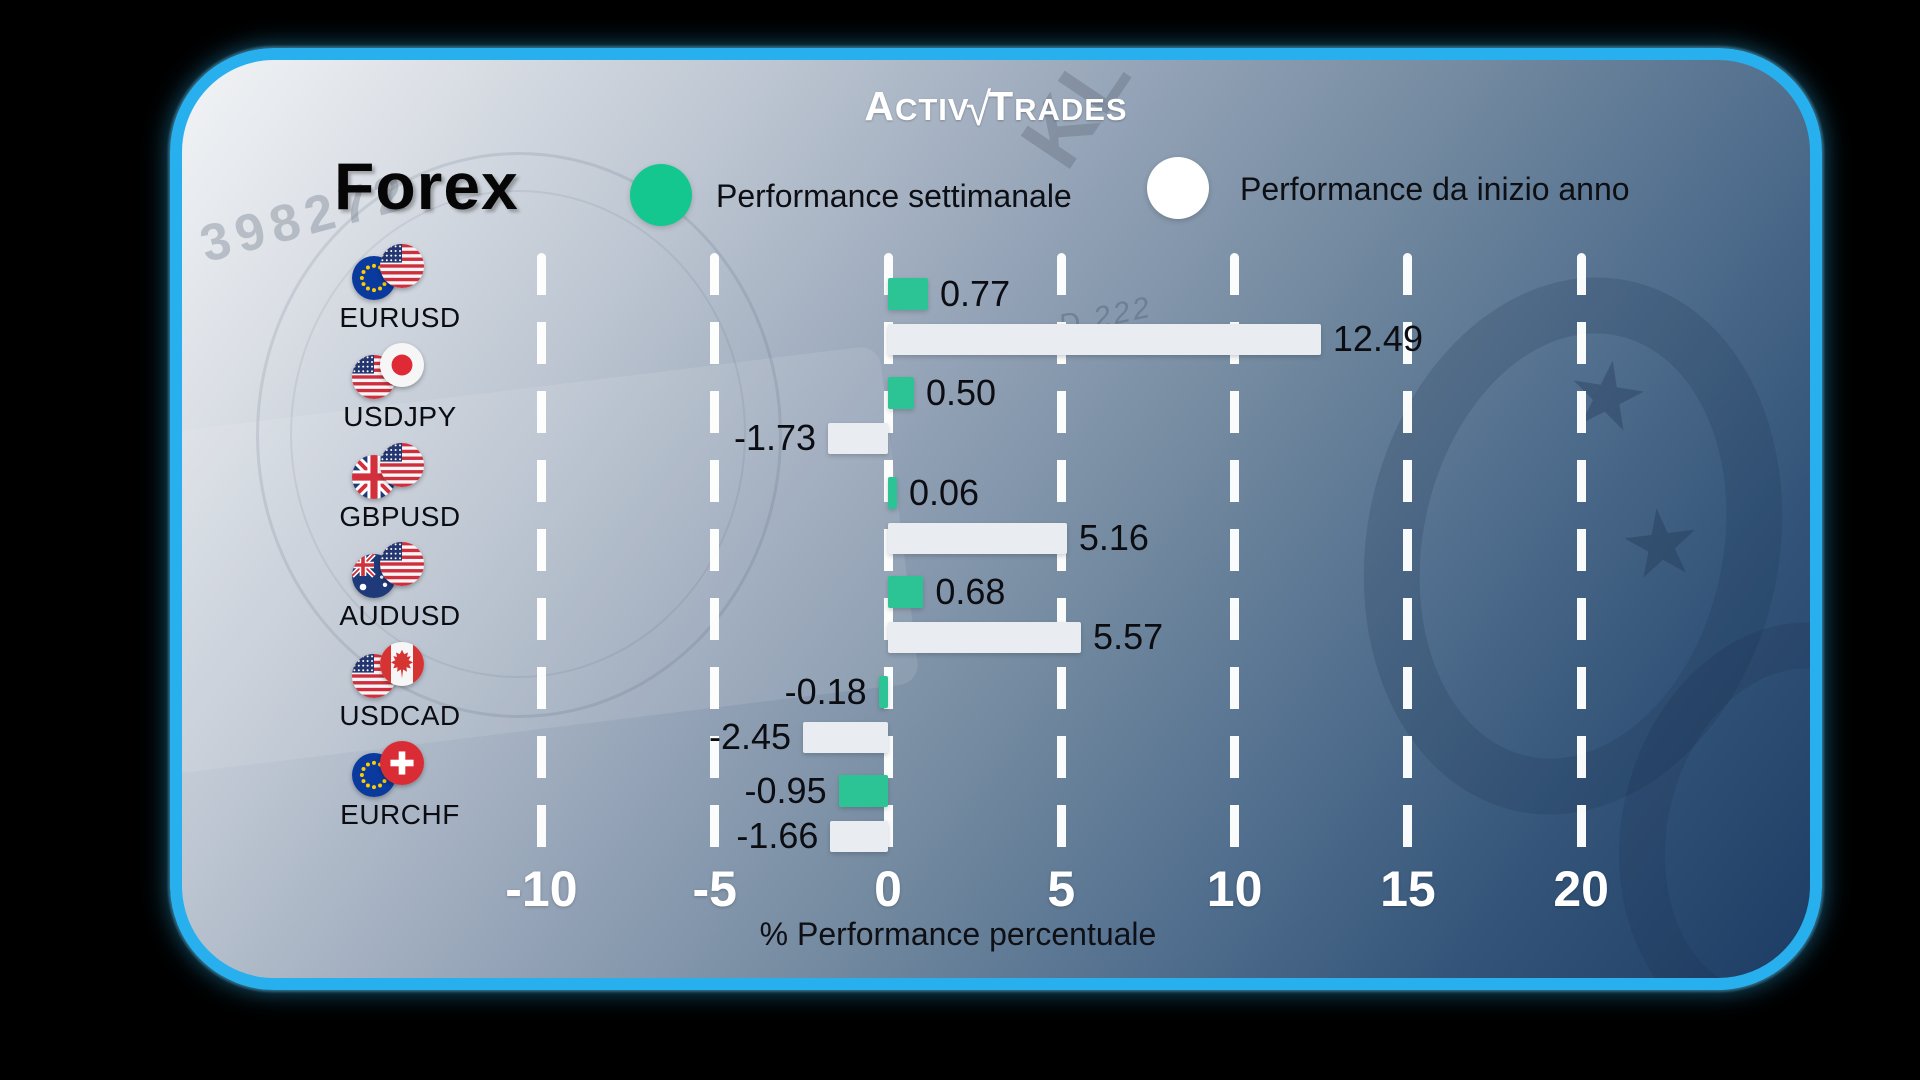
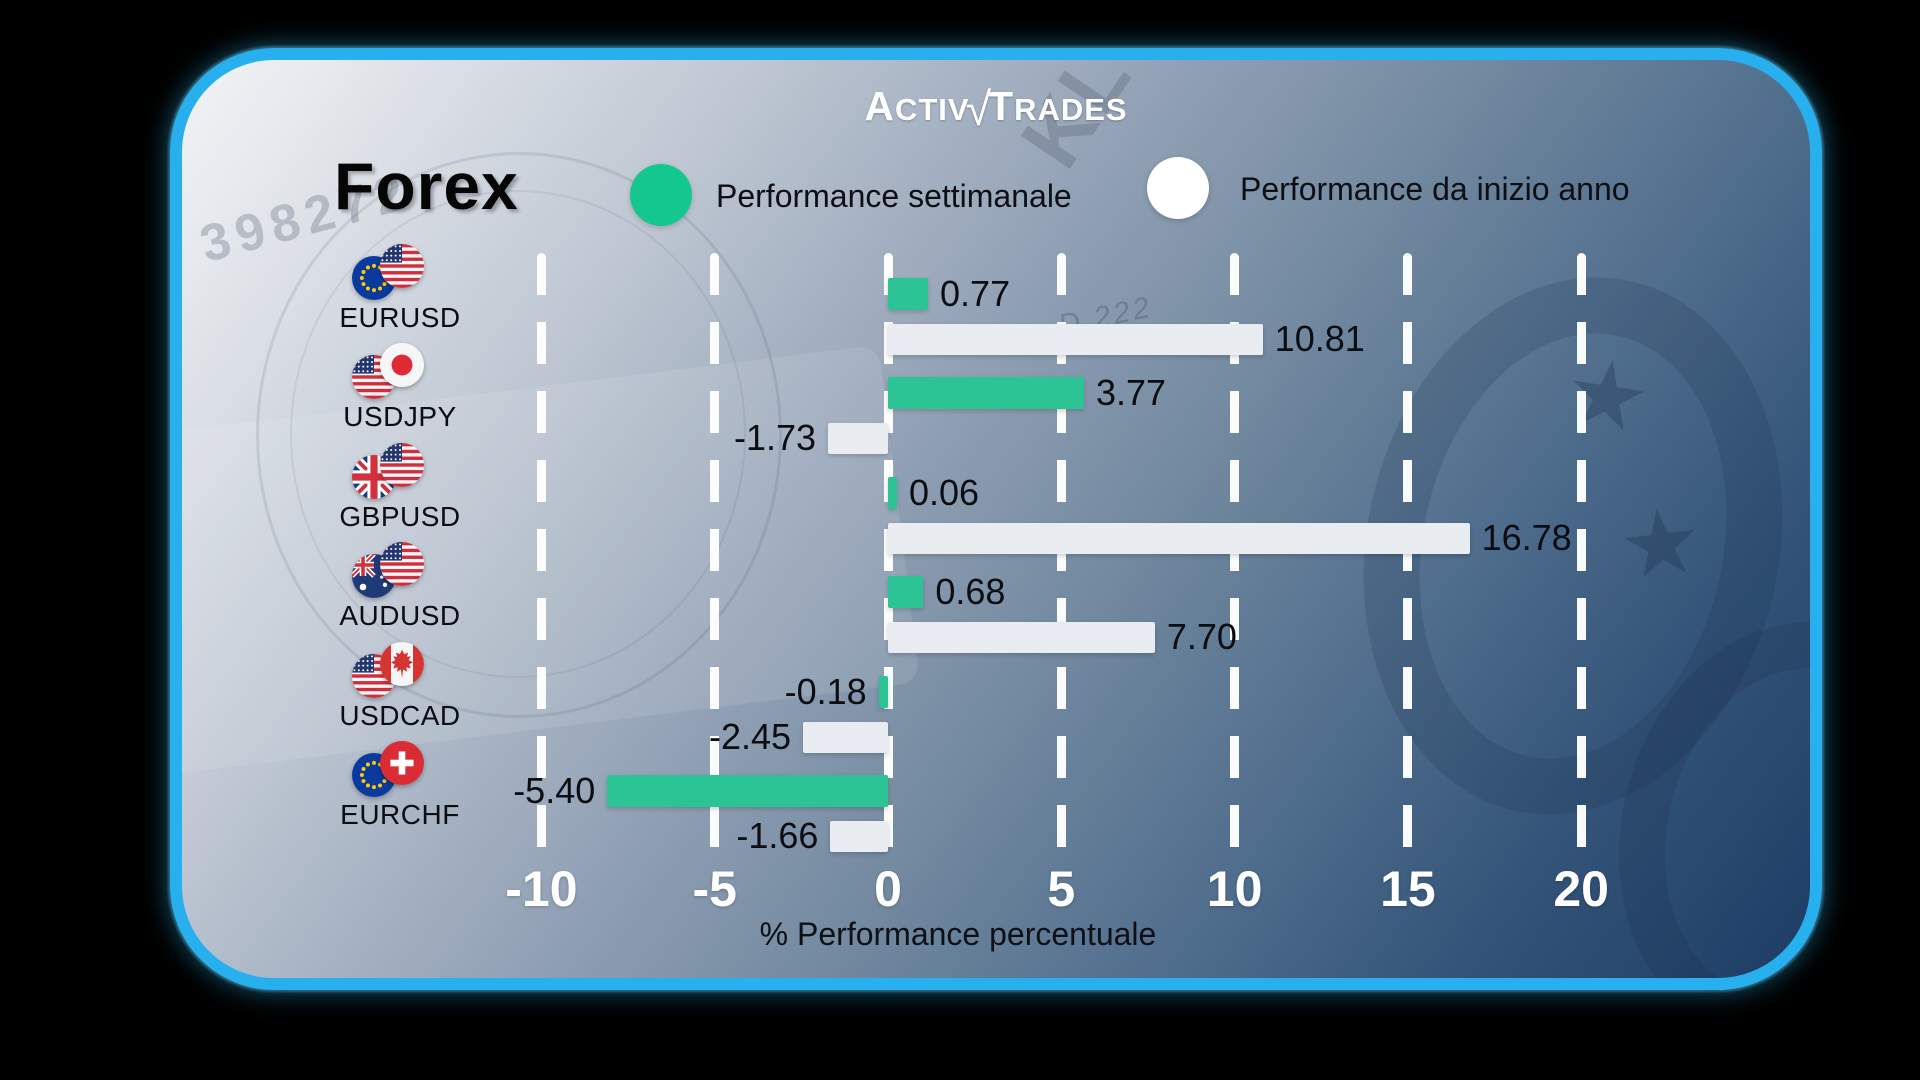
Performance da inizio anno/EURUSD: 12.49 -> 10.81
Performance settimanale/USDJPY: 0.50 -> 3.77
Performance da inizio anno/GBPUSD: 5.16 -> 16.78
Performance da inizio anno/AUDUSD: 5.57 -> 7.70
Performance settimanale/EURCHF: -0.95 -> -5.40
